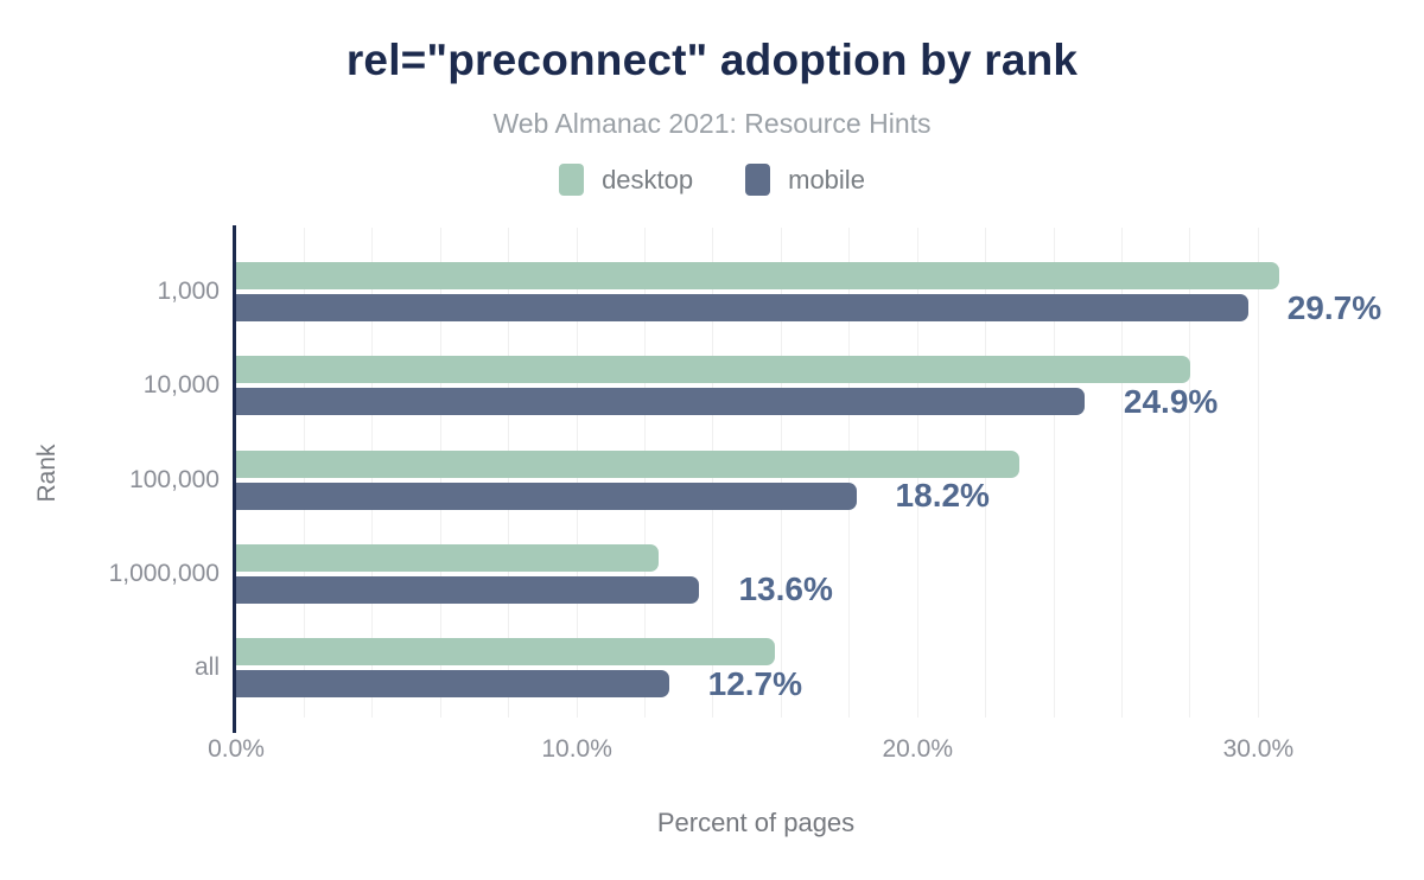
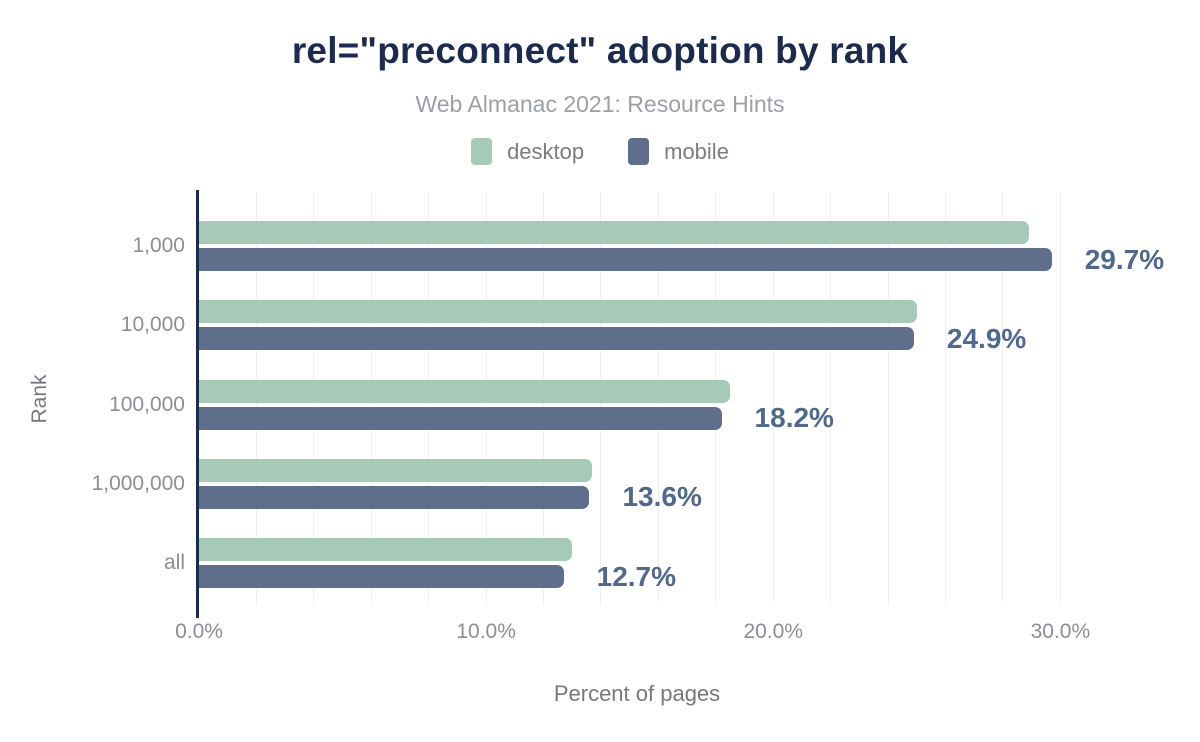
desktop/1,000: 30.6% -> 28.9%
desktop/10,000: 28.0% -> 25.0%
desktop/100,000: 23.0% -> 18.5%
desktop/1,000,000: 12.4% -> 13.7%
desktop/all: 15.8% -> 13.0%
